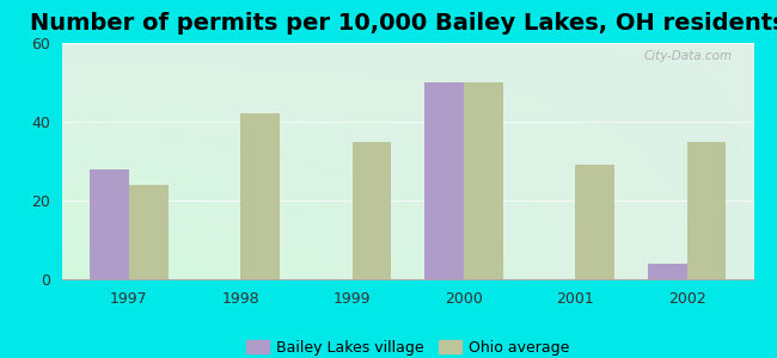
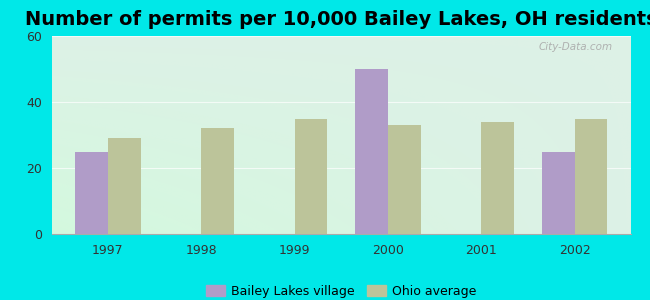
Bailey Lakes village/1997: 28 -> 25
Ohio average/1997: 24 -> 29
Ohio average/1998: 42 -> 32
Ohio average/2000: 50 -> 33
Ohio average/2001: 29 -> 34
Bailey Lakes village/2002: 4 -> 25
